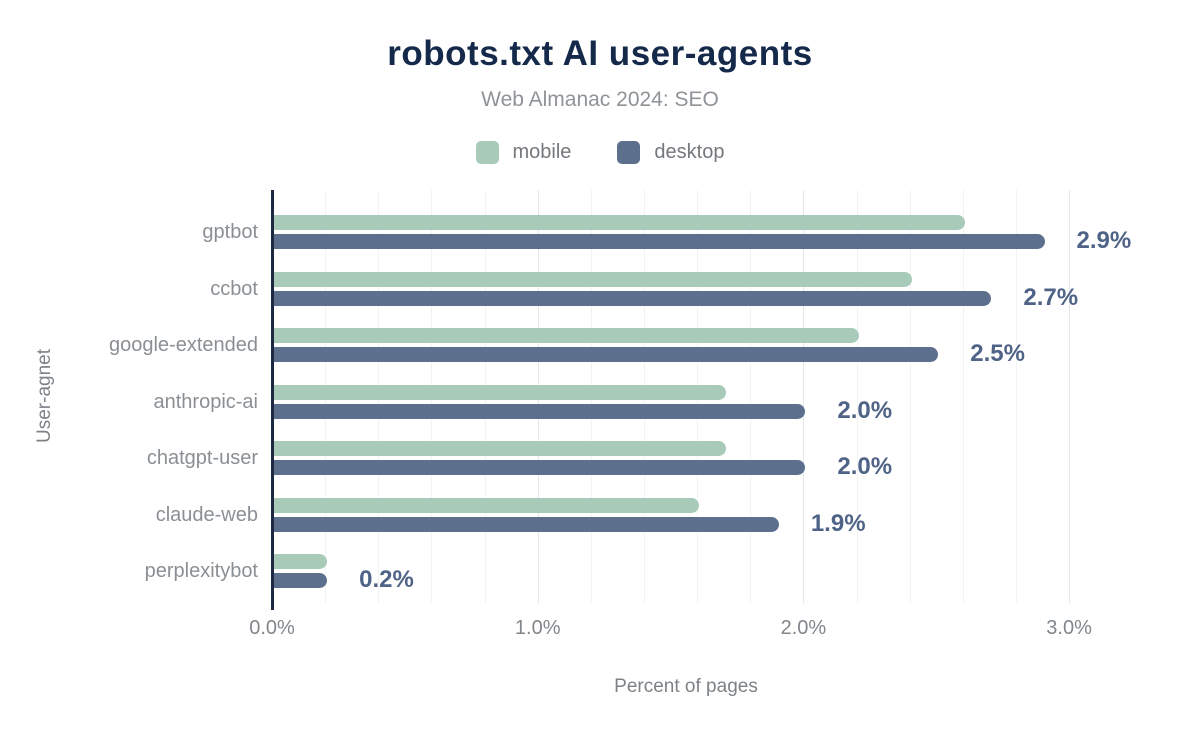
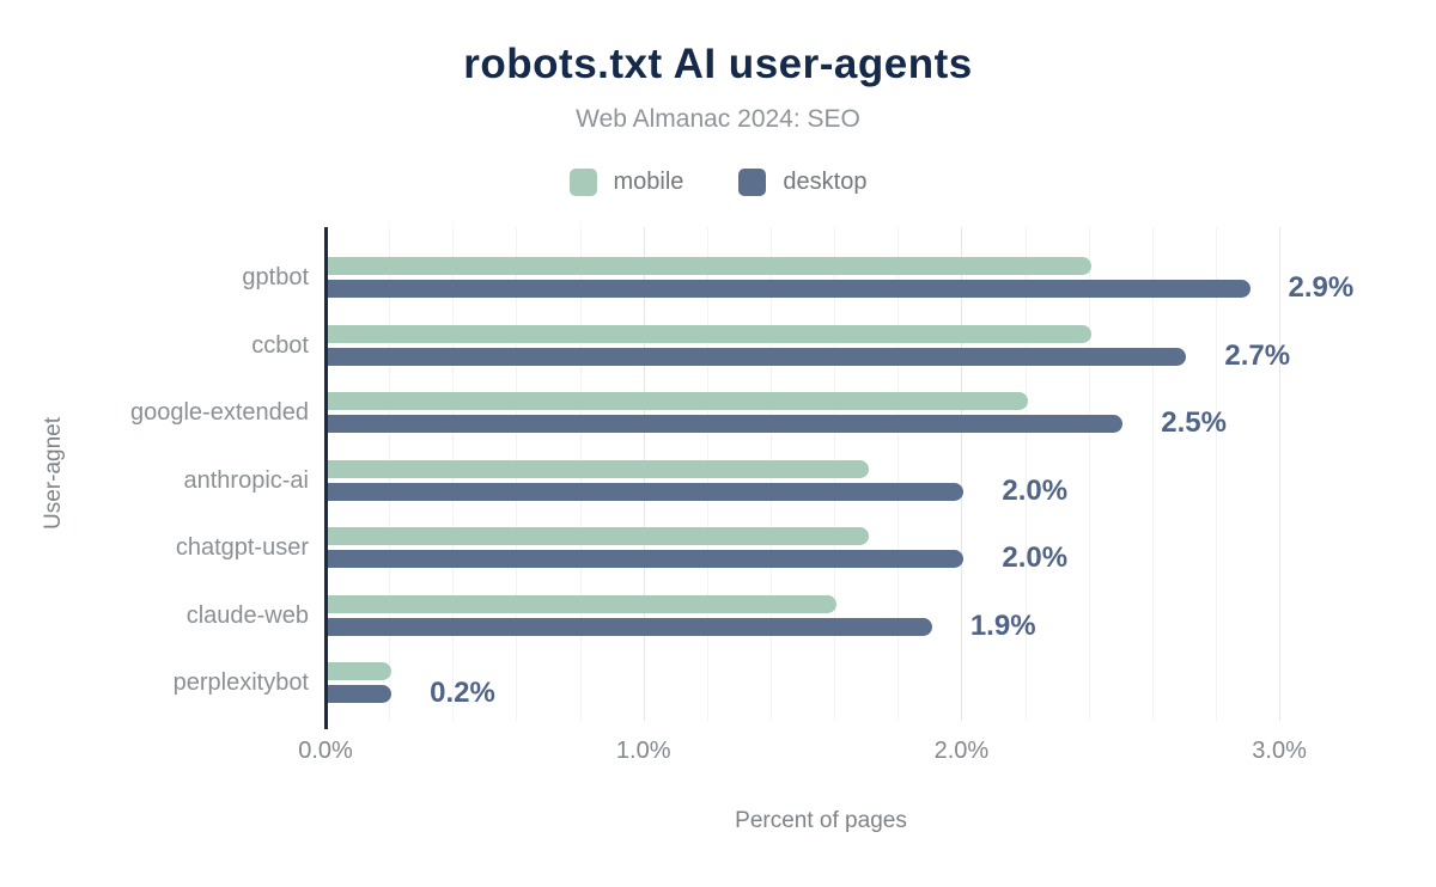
mobile/gptbot: 2.6% -> 2.4%
